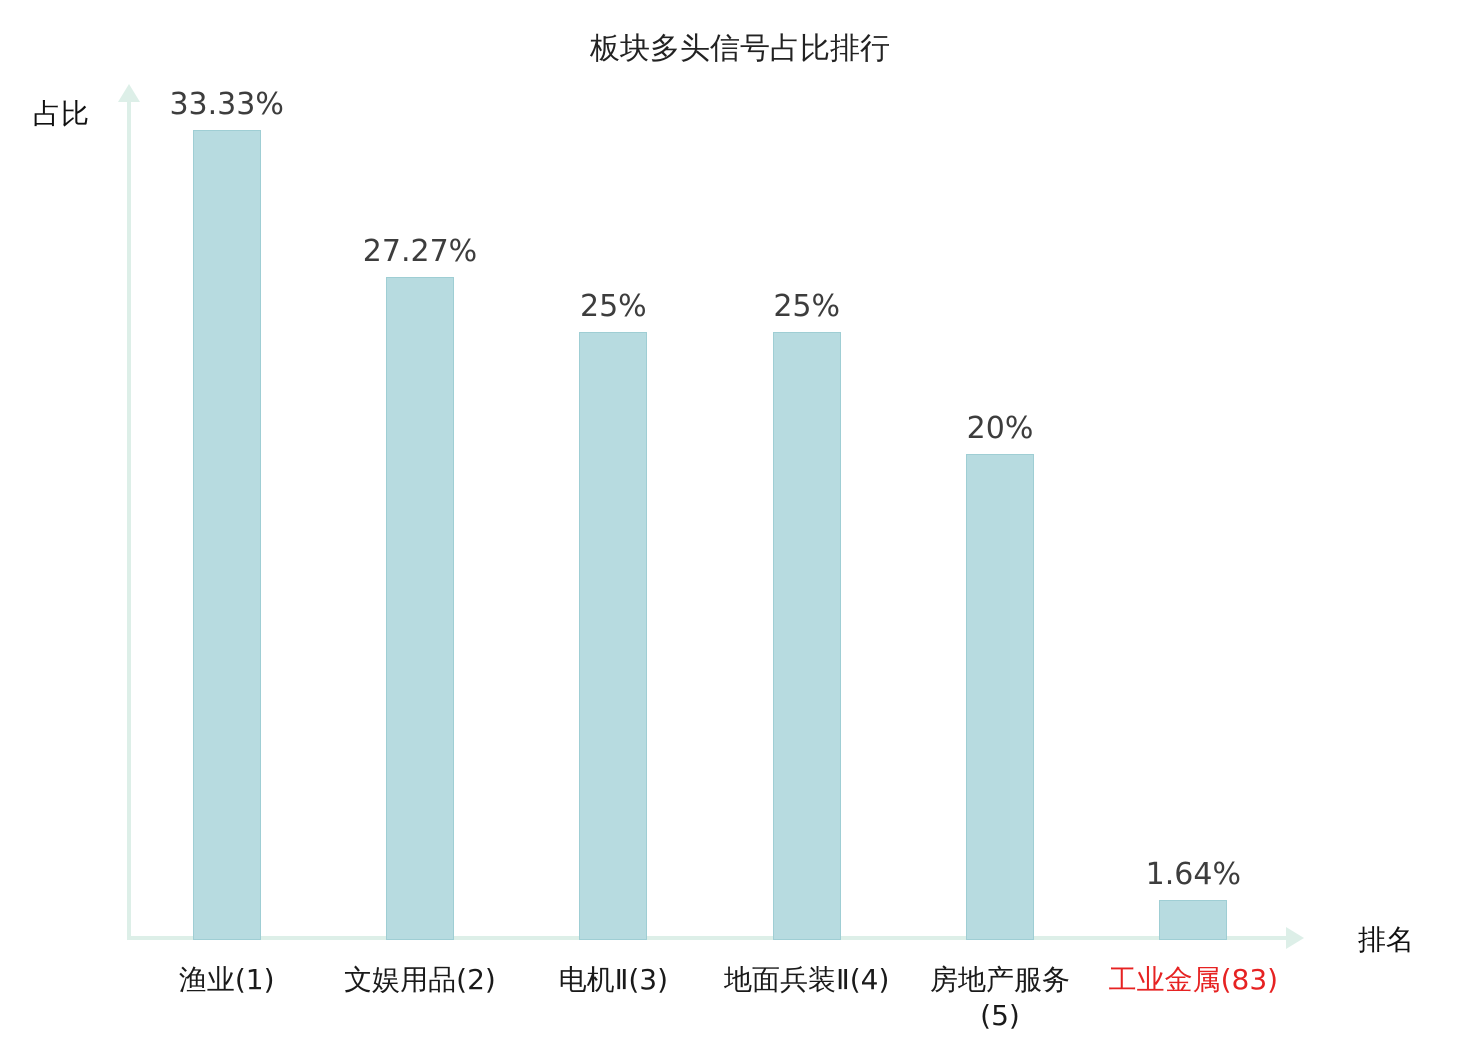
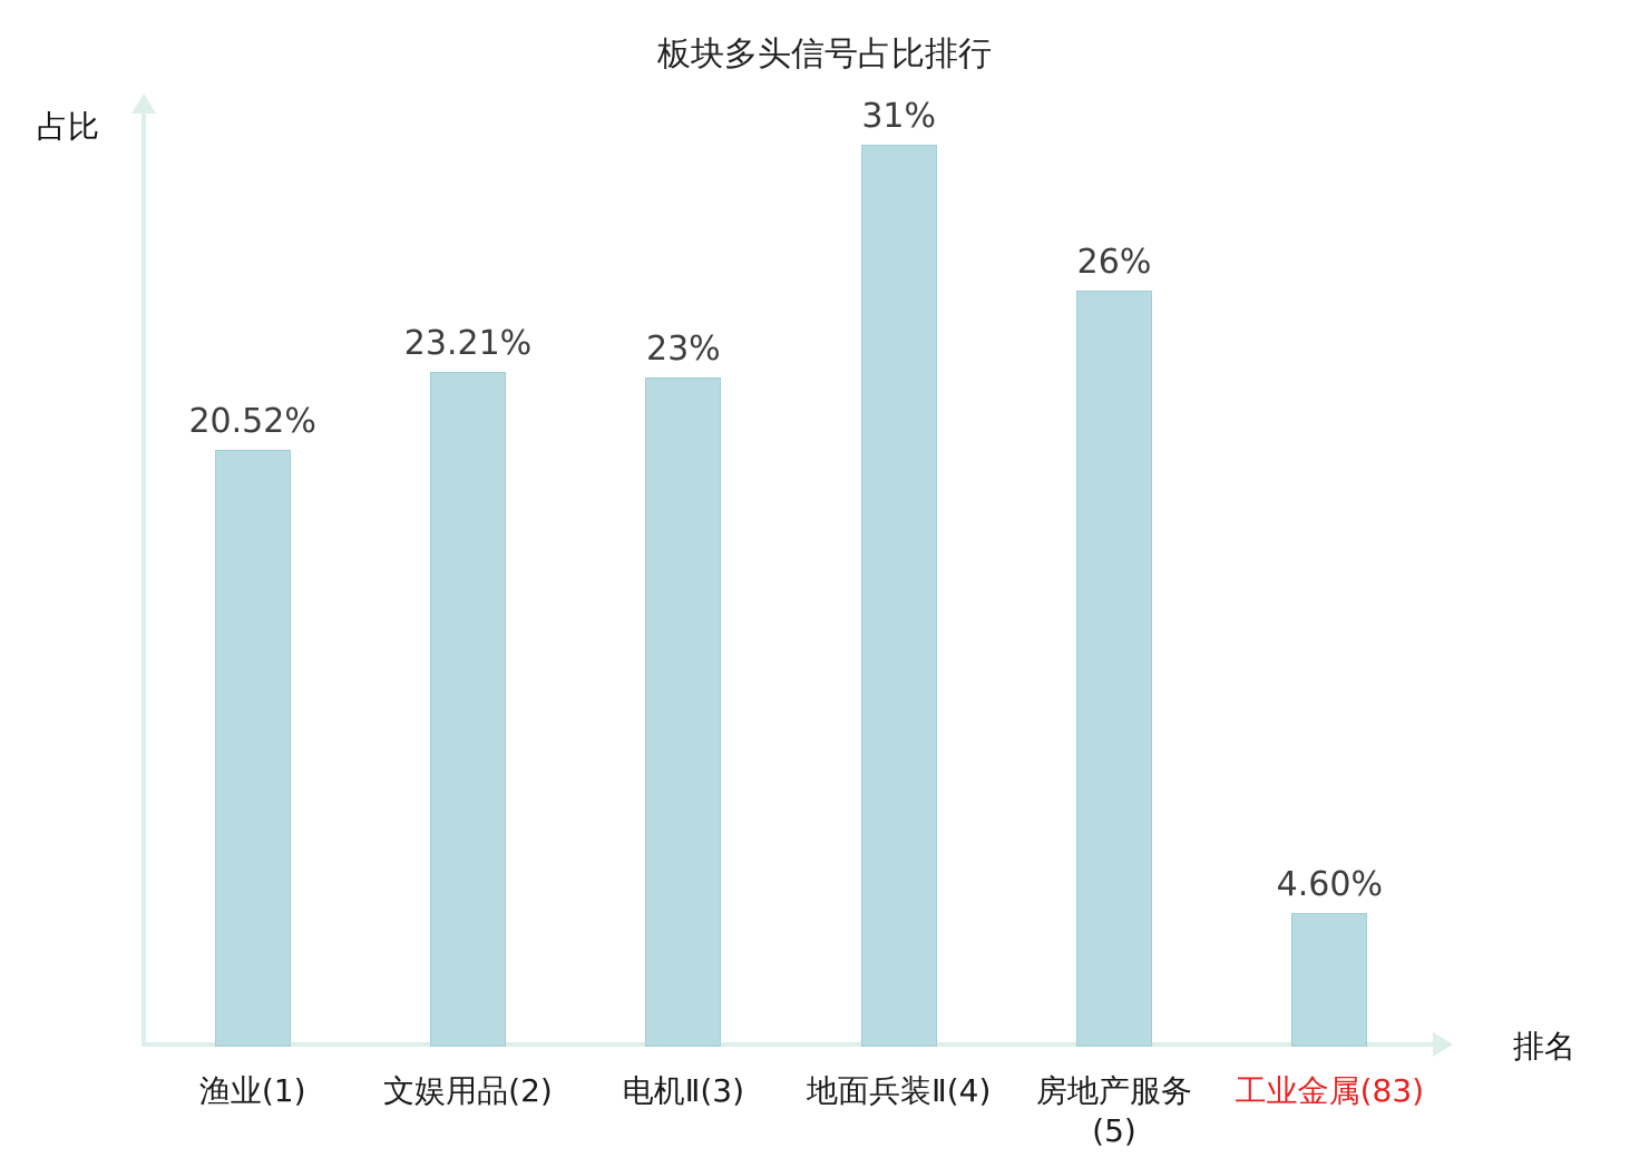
渔业(1): 33.33% -> 20.52%
文娱用品(2): 27.27% -> 23.21%
电机Ⅱ(3): 25% -> 23%
地面兵装Ⅱ(4): 25% -> 31%
房地产服务(5): 20% -> 26%
工业金属(83): 1.64% -> 4.60%
